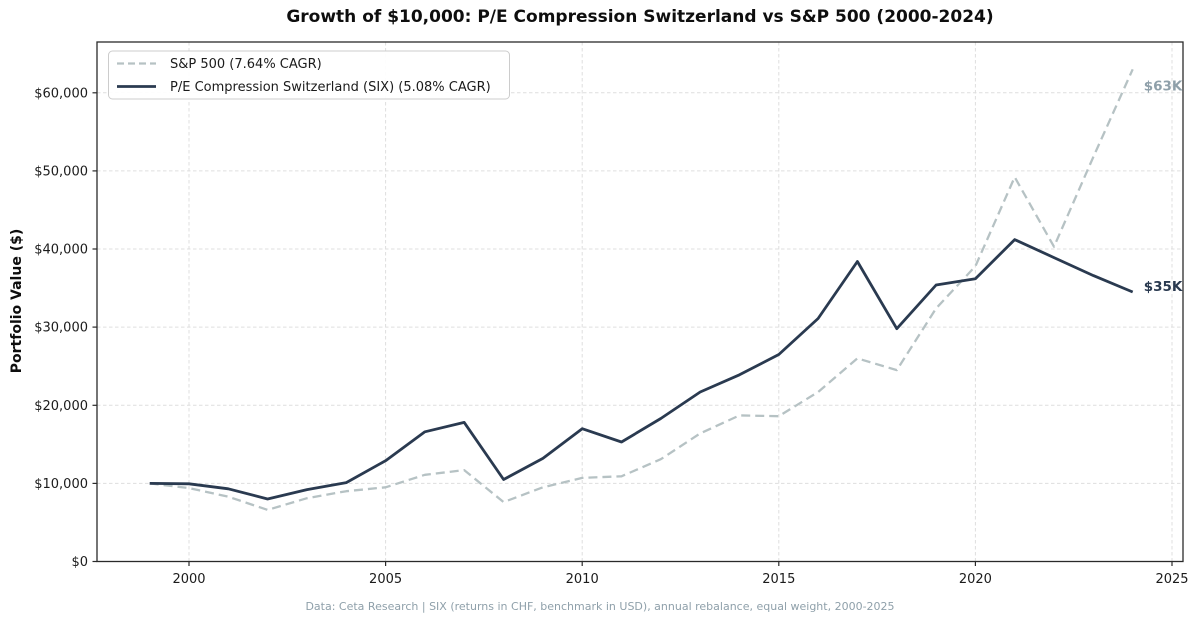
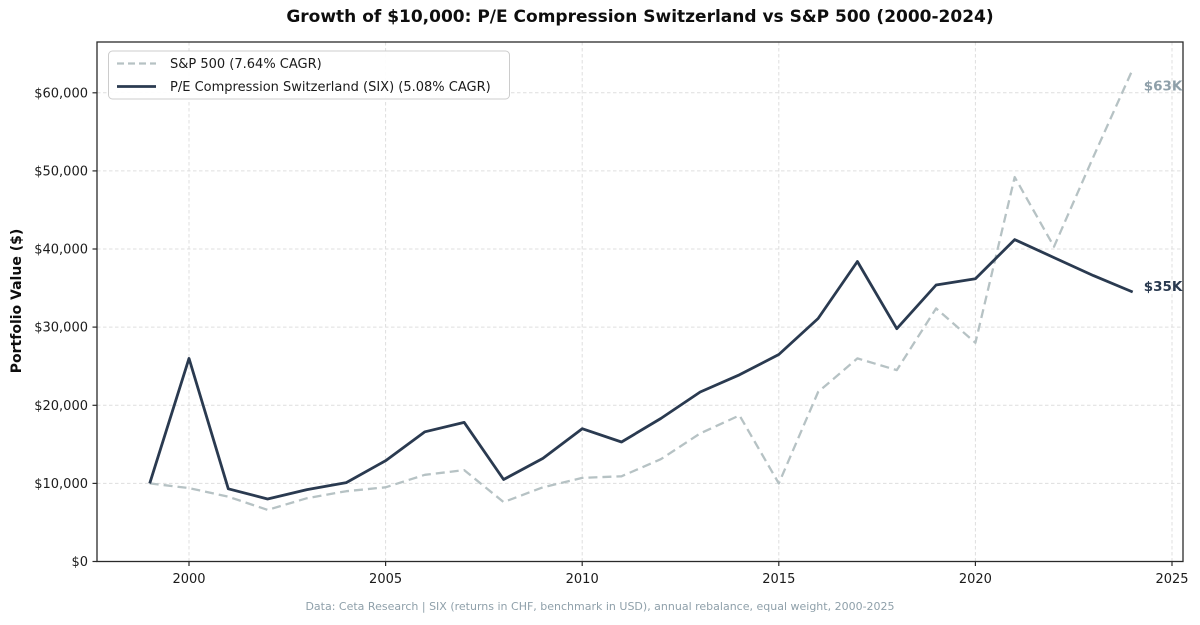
P/E Compression Switzerland (SIX) (5.08% CAGR)/2000: $10000 -> $26000
S&P 500 (7.64% CAGR)/2015: $19000 -> $10000
S&P 500 (7.64% CAGR)/2020: $38000 -> $28000
